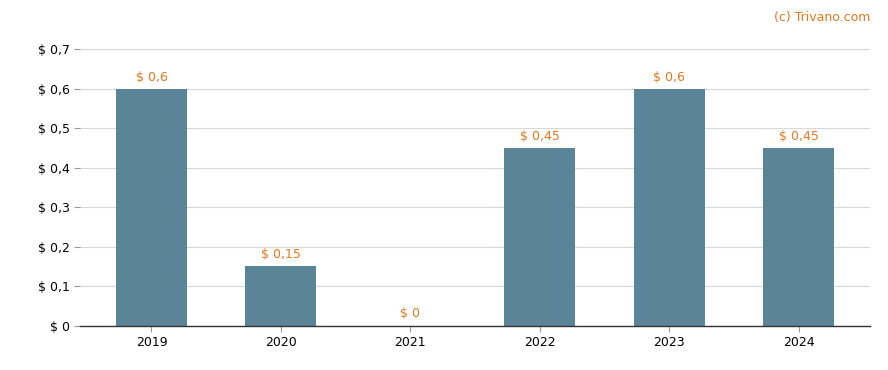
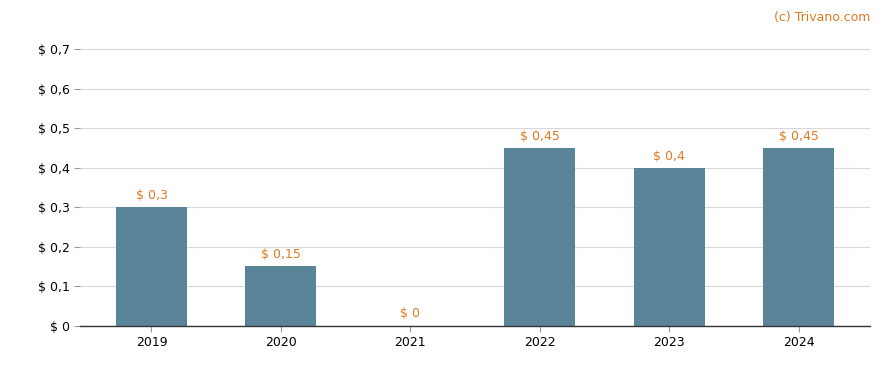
2019: 0,6 -> 0,3
2023: 0,6 -> 0,4
